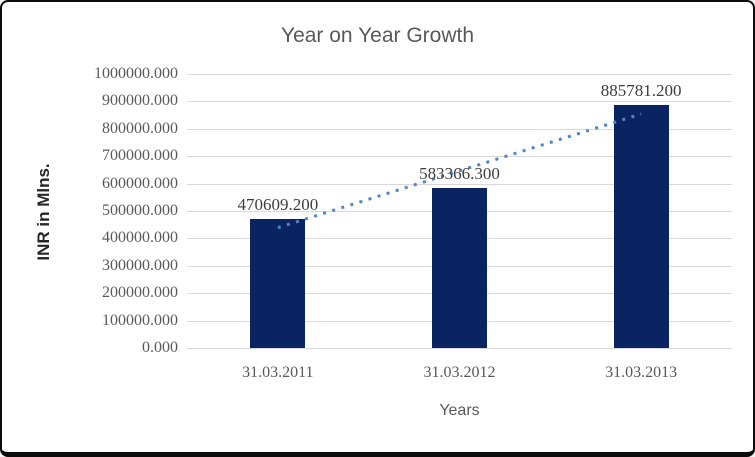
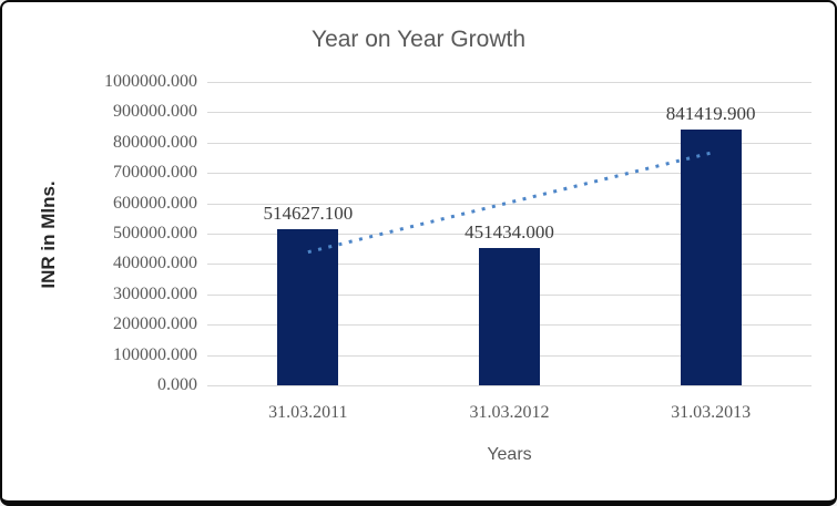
31.03.2011: 470609.200 -> 514627.100
31.03.2012: 583366.300 -> 451434.000
31.03.2013: 885781.200 -> 841419.900
